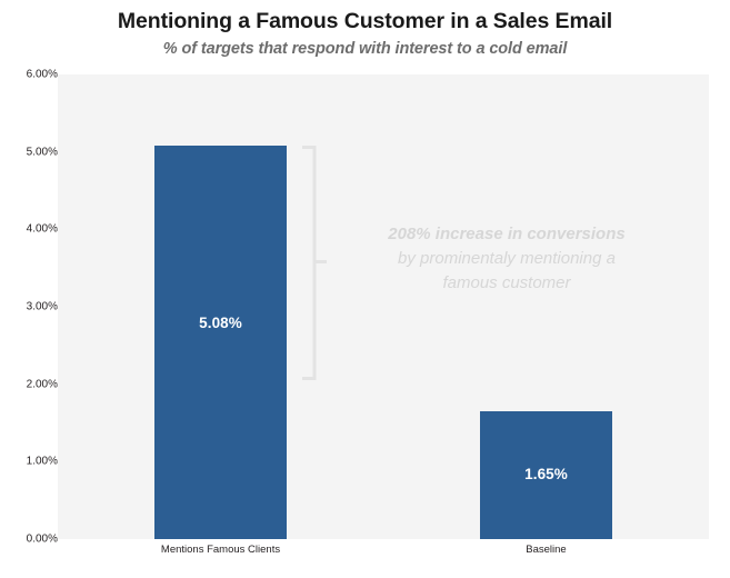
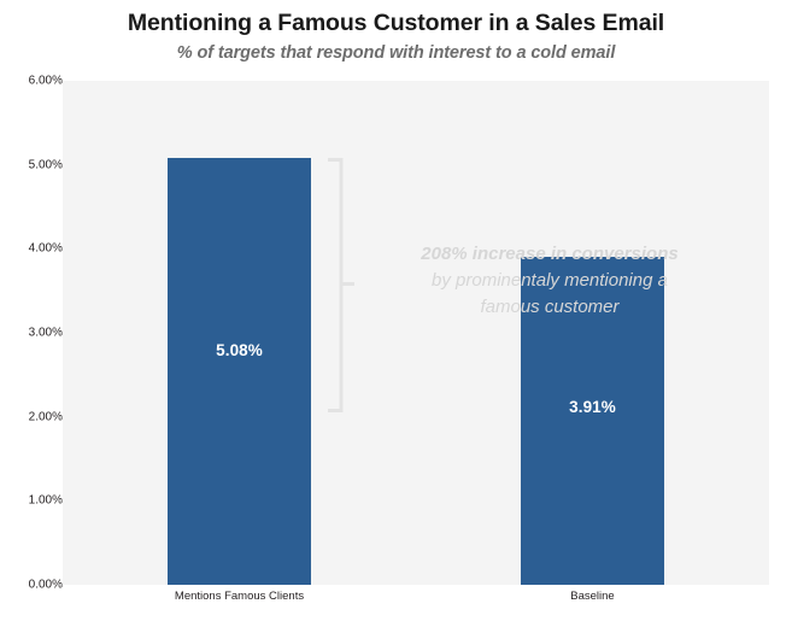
Baseline: 1.65% -> 3.91%
